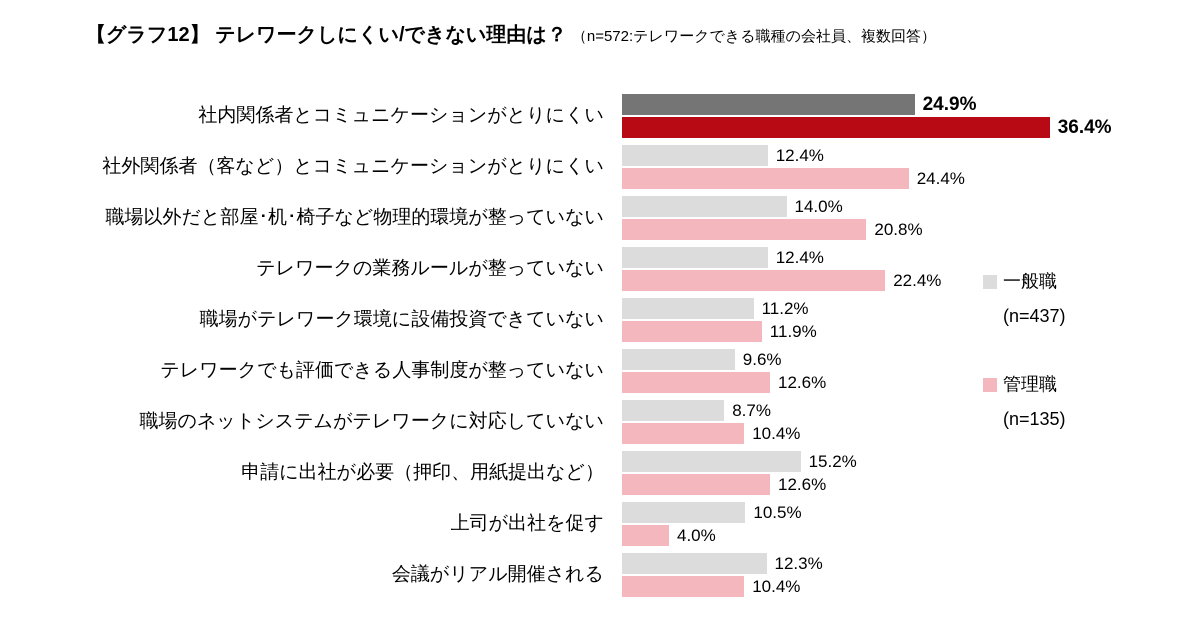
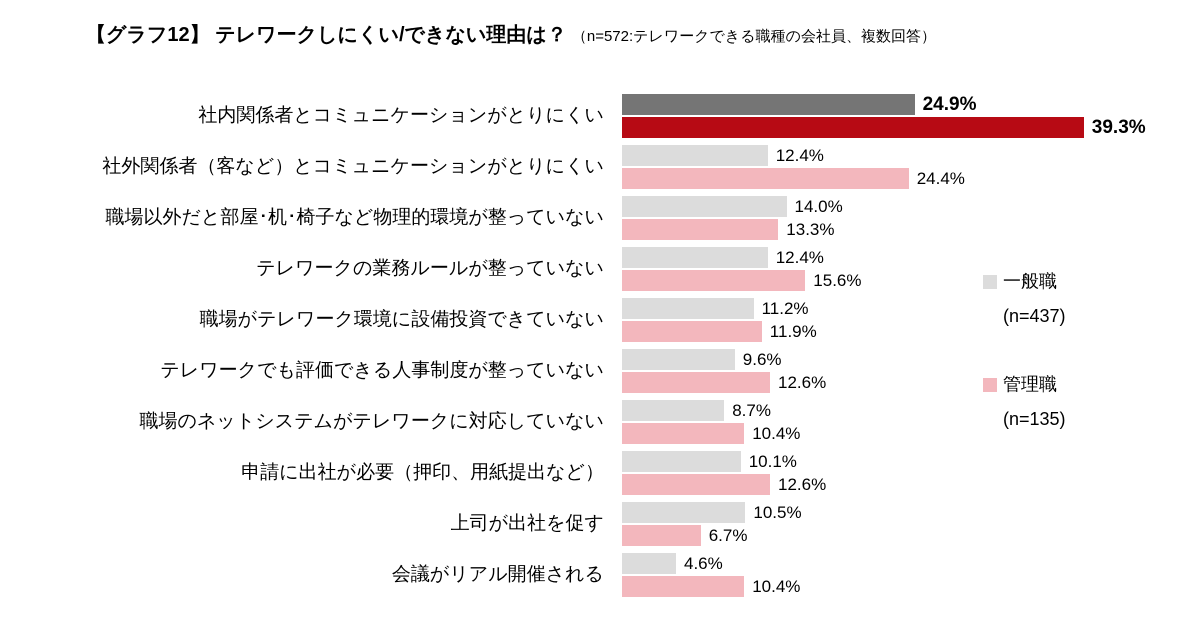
管理職/社内関係者とコミュニケーションがとりにくい: 36.4% -> 39.3%
管理職/職場以外だと部屋･机･椅子など物理的環境が整っていない: 20.8% -> 13.3%
管理職/テレワークの業務ルールが整っていない: 22.4% -> 15.6%
一般職/申請に出社が必要（押印、用紙提出など）: 15.2% -> 10.1%
管理職/上司が出社を促す: 4.0% -> 6.7%
一般職/会議がリアル開催される: 12.3% -> 4.6%
